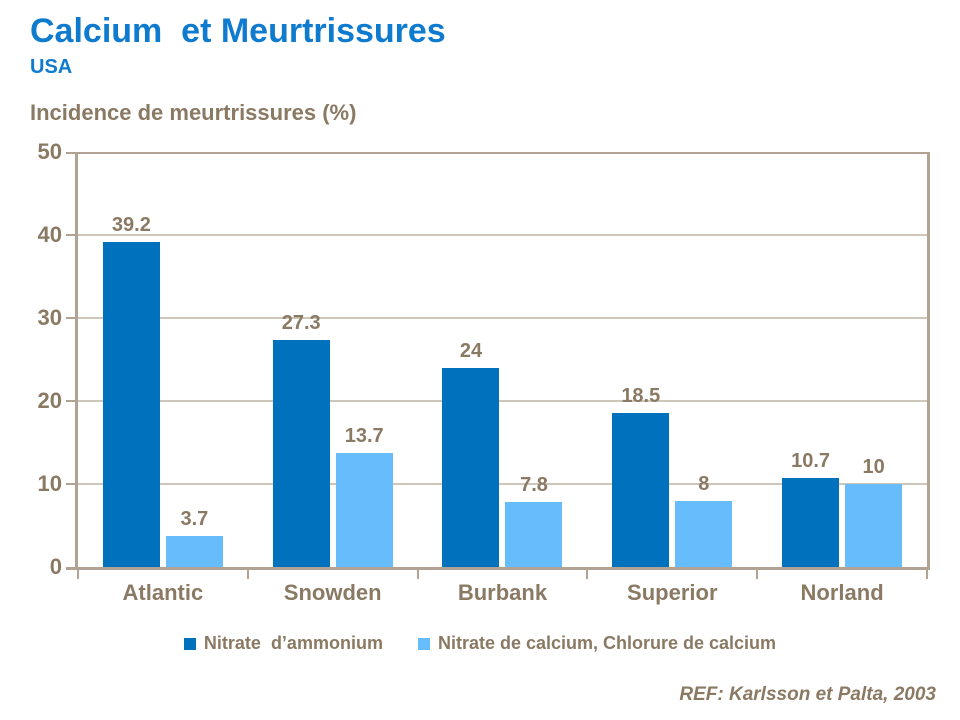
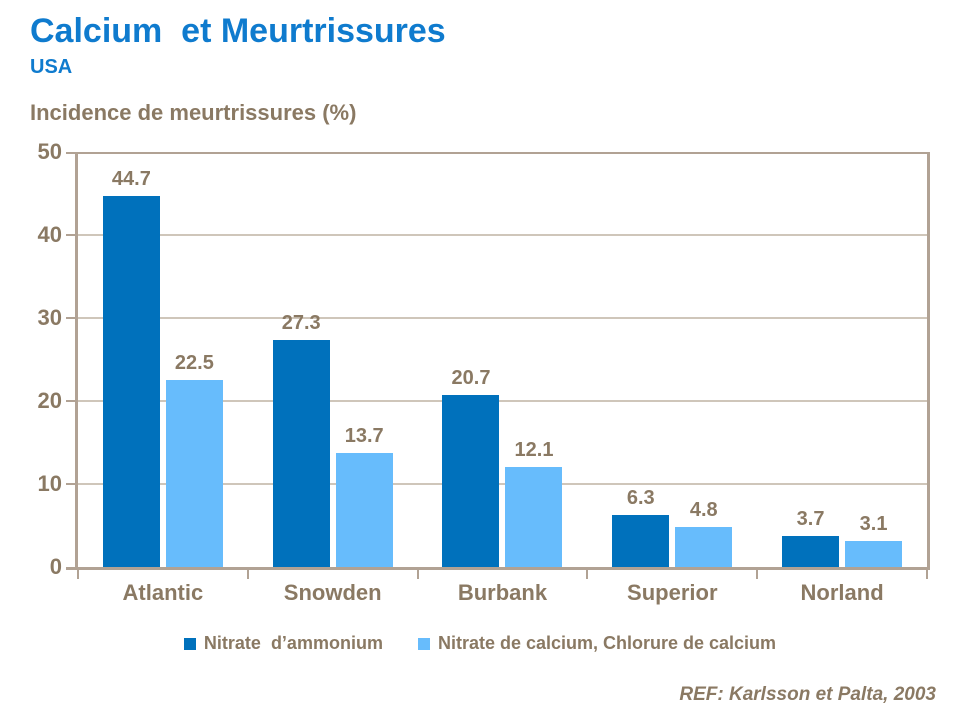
Nitrate d’ammonium/Atlantic: 39.2 -> 44.7
Nitrate de calcium, Chlorure de calcium/Atlantic: 3.7 -> 22.5
Nitrate d’ammonium/Burbank: 24 -> 20.7
Nitrate de calcium, Chlorure de calcium/Burbank: 7.8 -> 12.1
Nitrate d’ammonium/Superior: 18.5 -> 6.3
Nitrate de calcium, Chlorure de calcium/Superior: 8 -> 4.8
Nitrate d’ammonium/Norland: 10.7 -> 3.7
Nitrate de calcium, Chlorure de calcium/Norland: 10 -> 3.1
